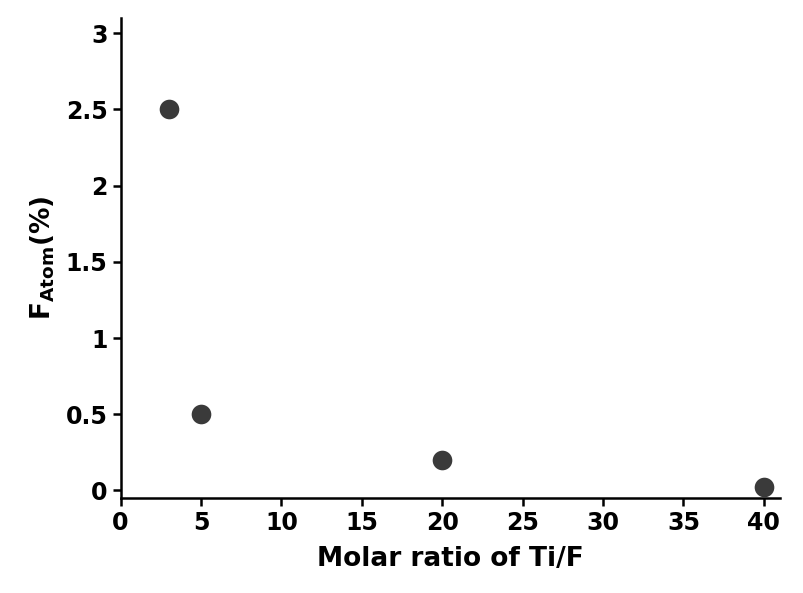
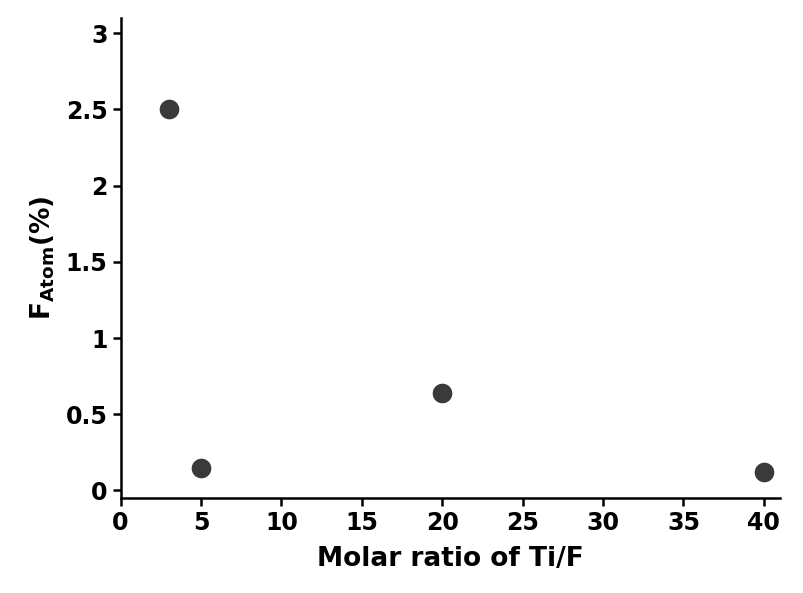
5: 0.50 -> 0.15
20: 0.20 -> 0.64
40: 0.02 -> 0.12
